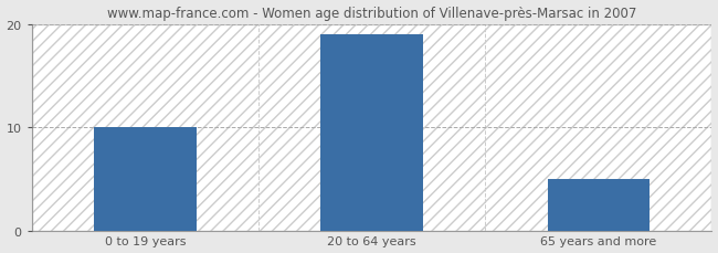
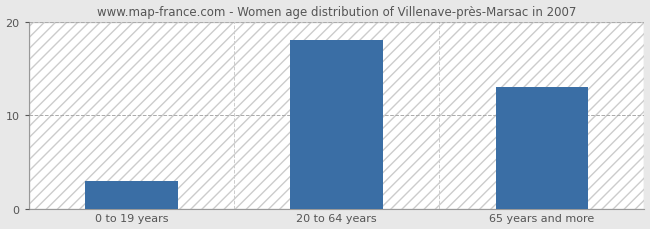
0 to 19 years: 10 -> 3
20 to 64 years: 19 -> 18
65 years and more: 5 -> 13
